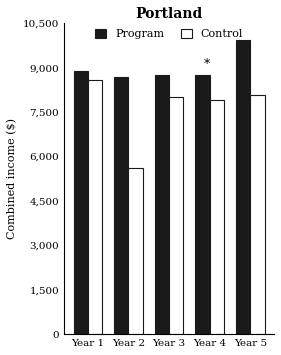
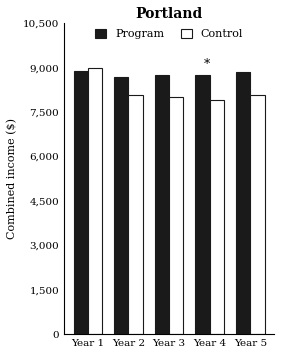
Control/Year 1: 8,600 -> 9,000
Control/Year 2: 5,600 -> 8,100
Program/Year 5: 9,950 -> 8,850
